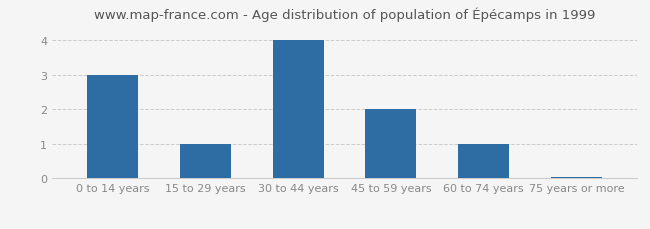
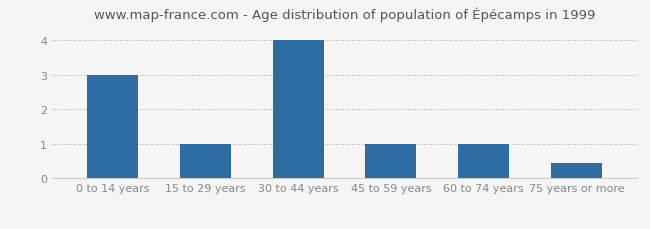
45 to 59 years: 2.00 -> 1.00
75 years or more: 0.05 -> 0.45
